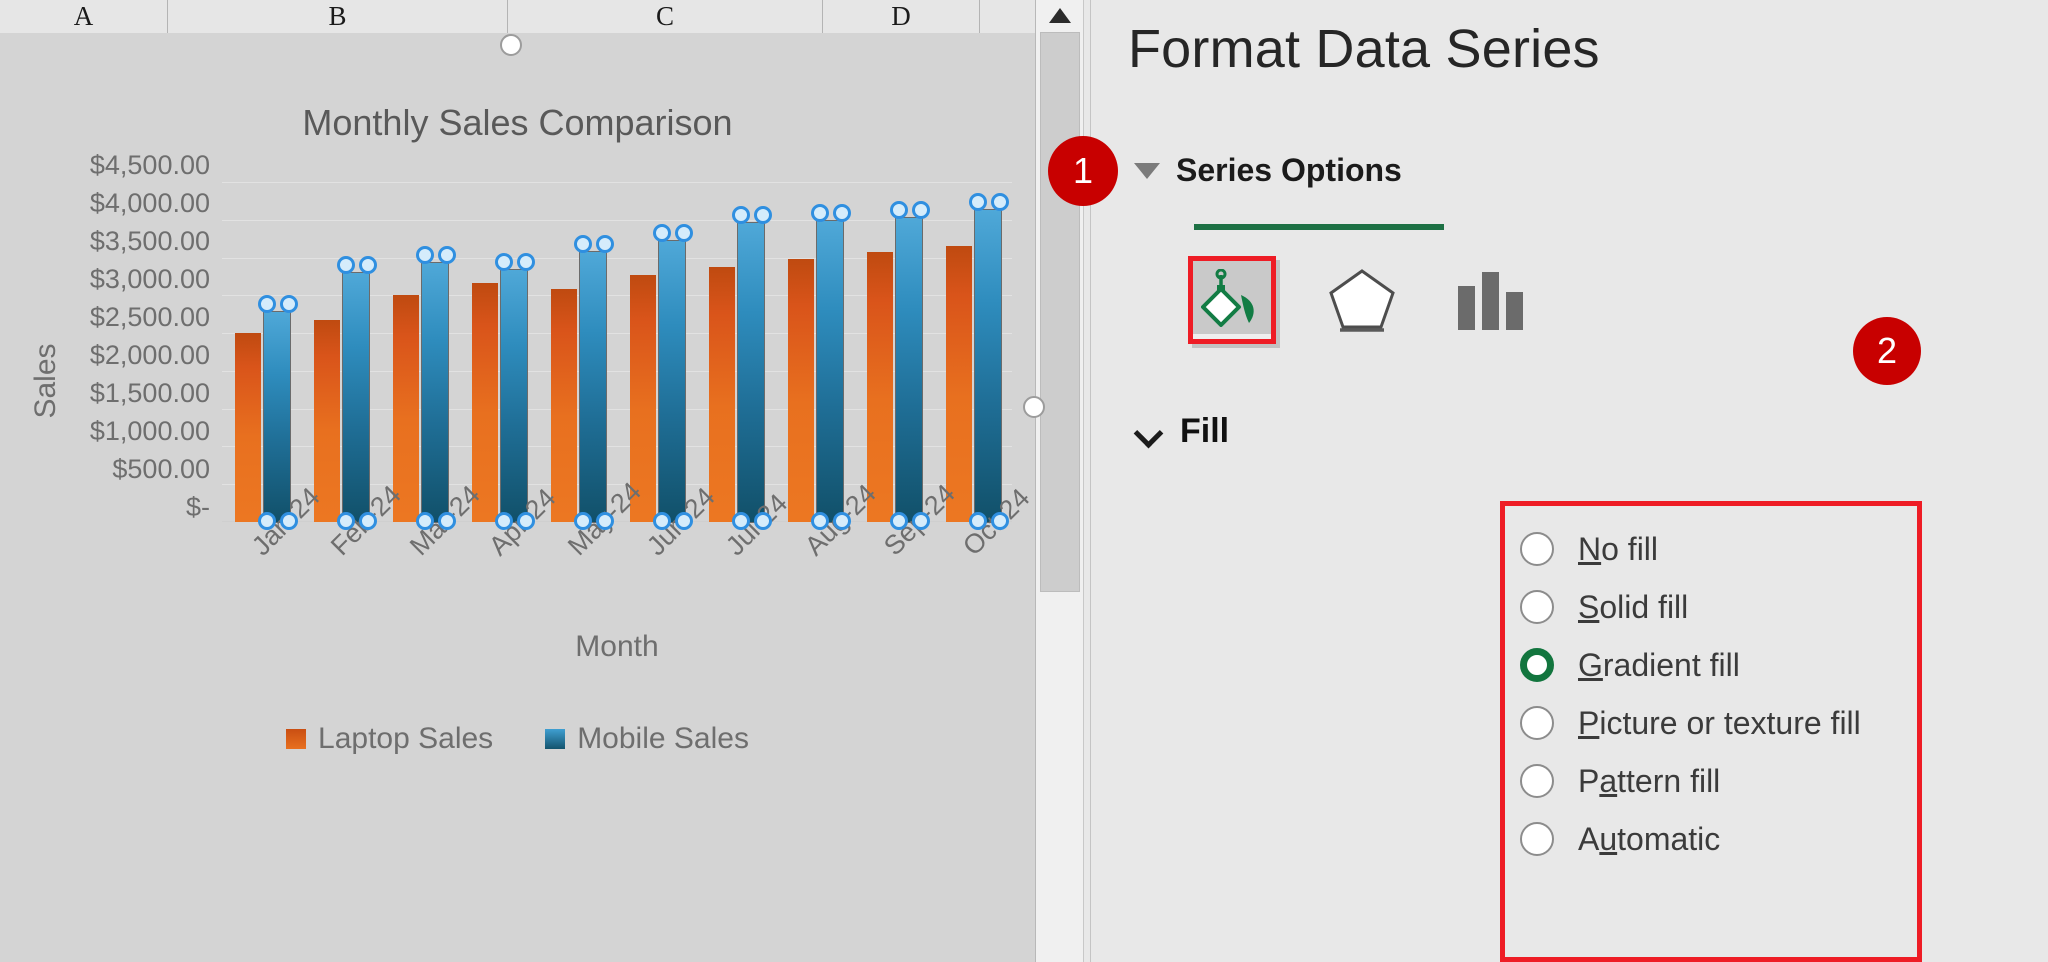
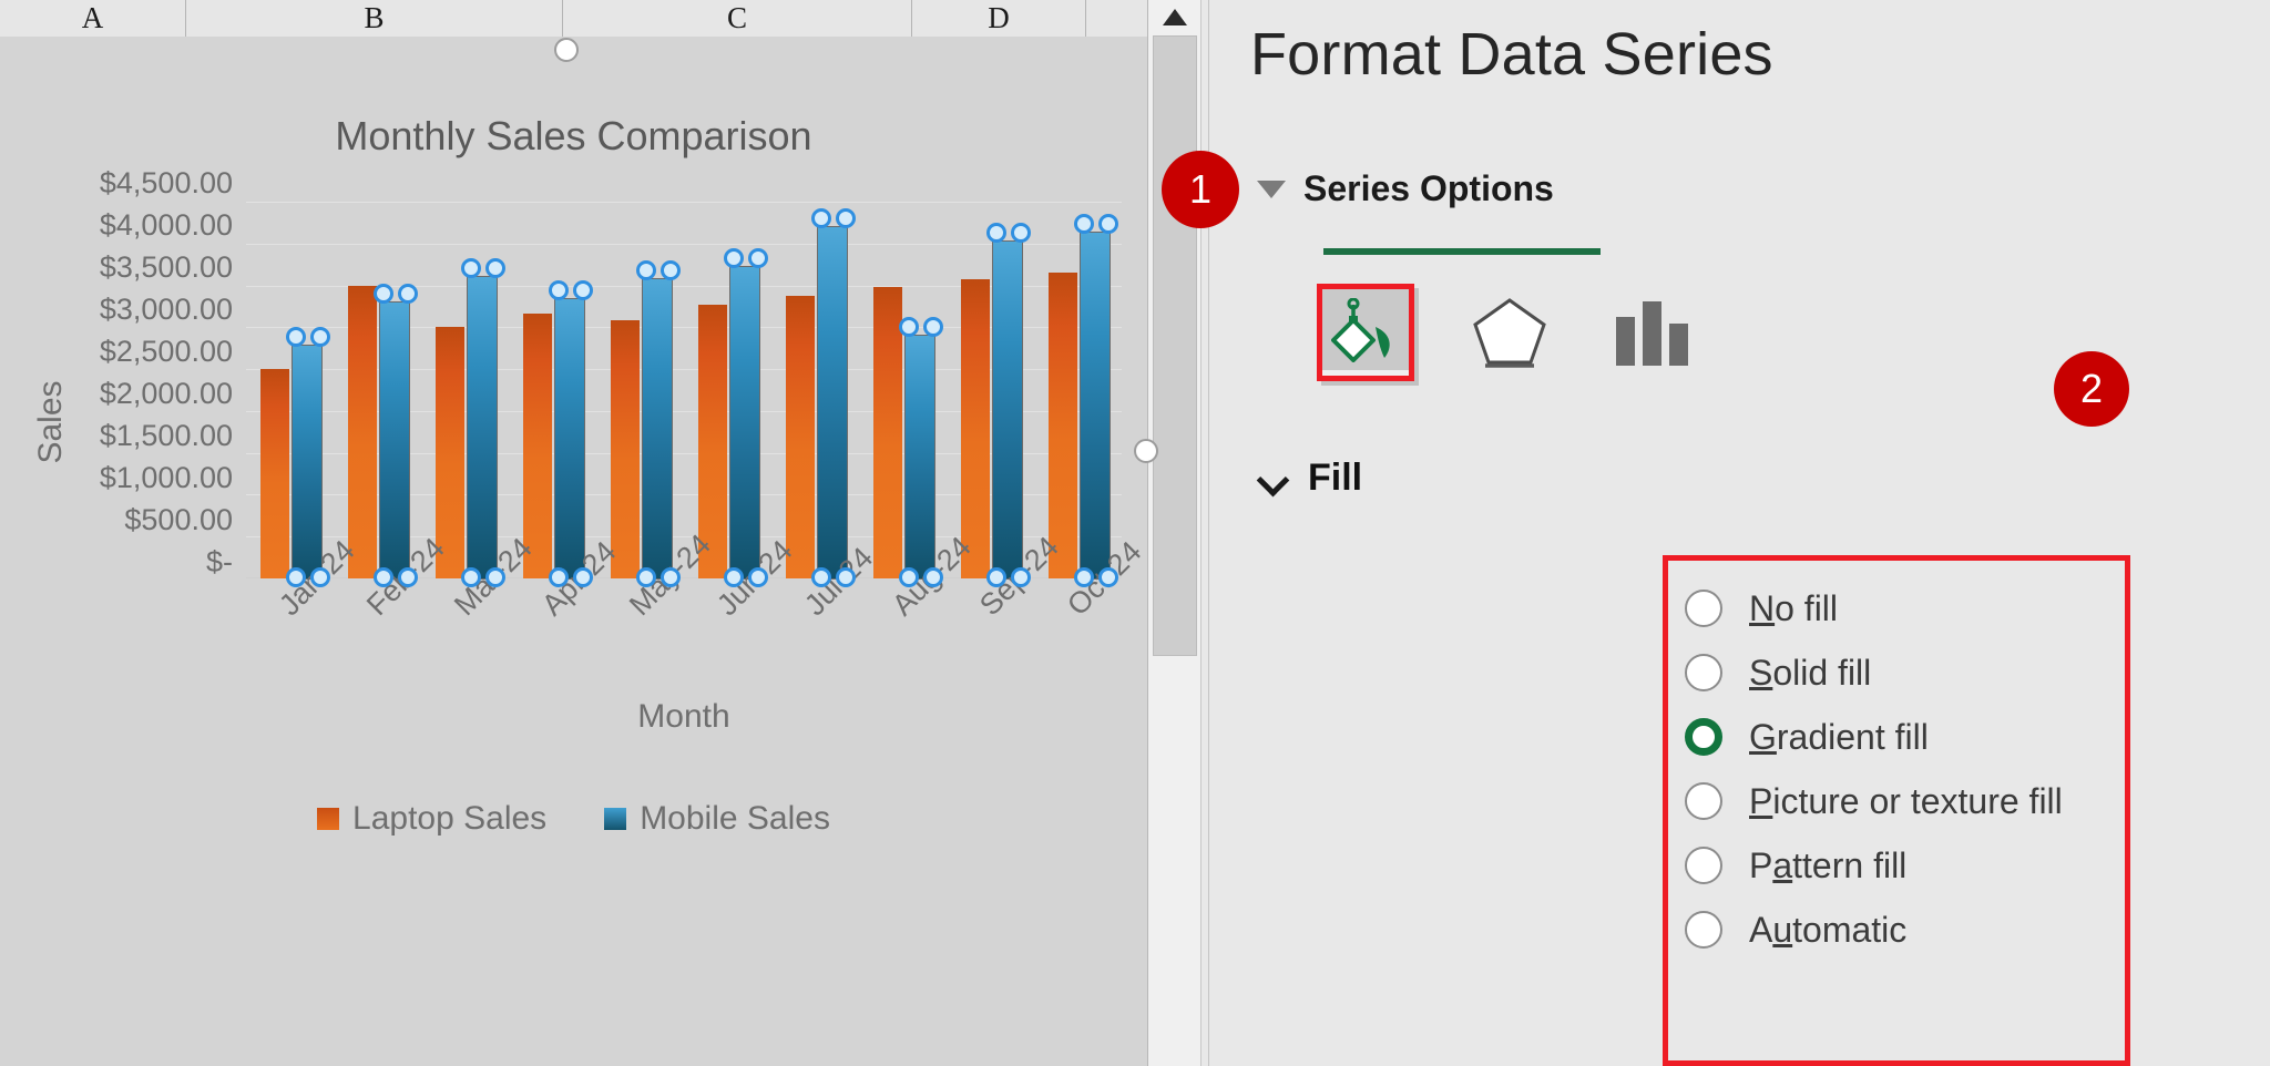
Laptop Sales/Feb-24: $2700 -> $3500
Mobile Sales/Mar-24: $3400 -> $3600
Mobile Sales/Jul-24: $4000 -> $4200
Mobile Sales/Aug-24: $4000 -> $2900
